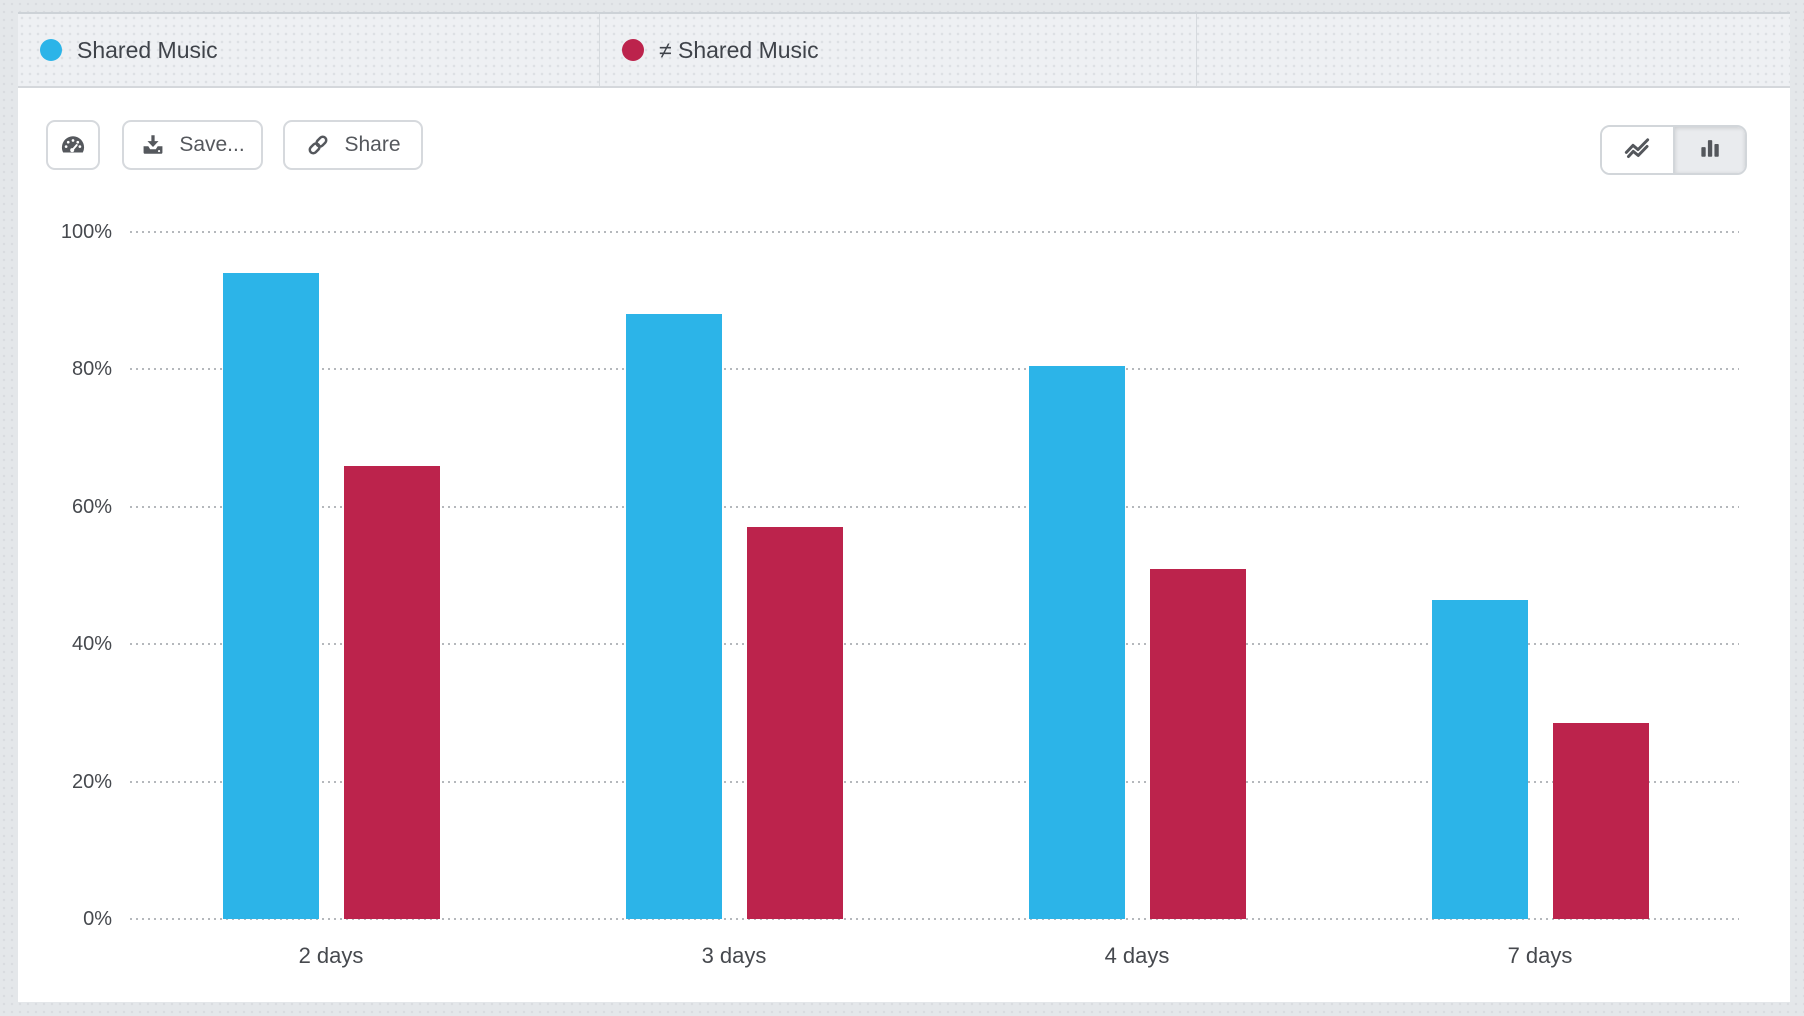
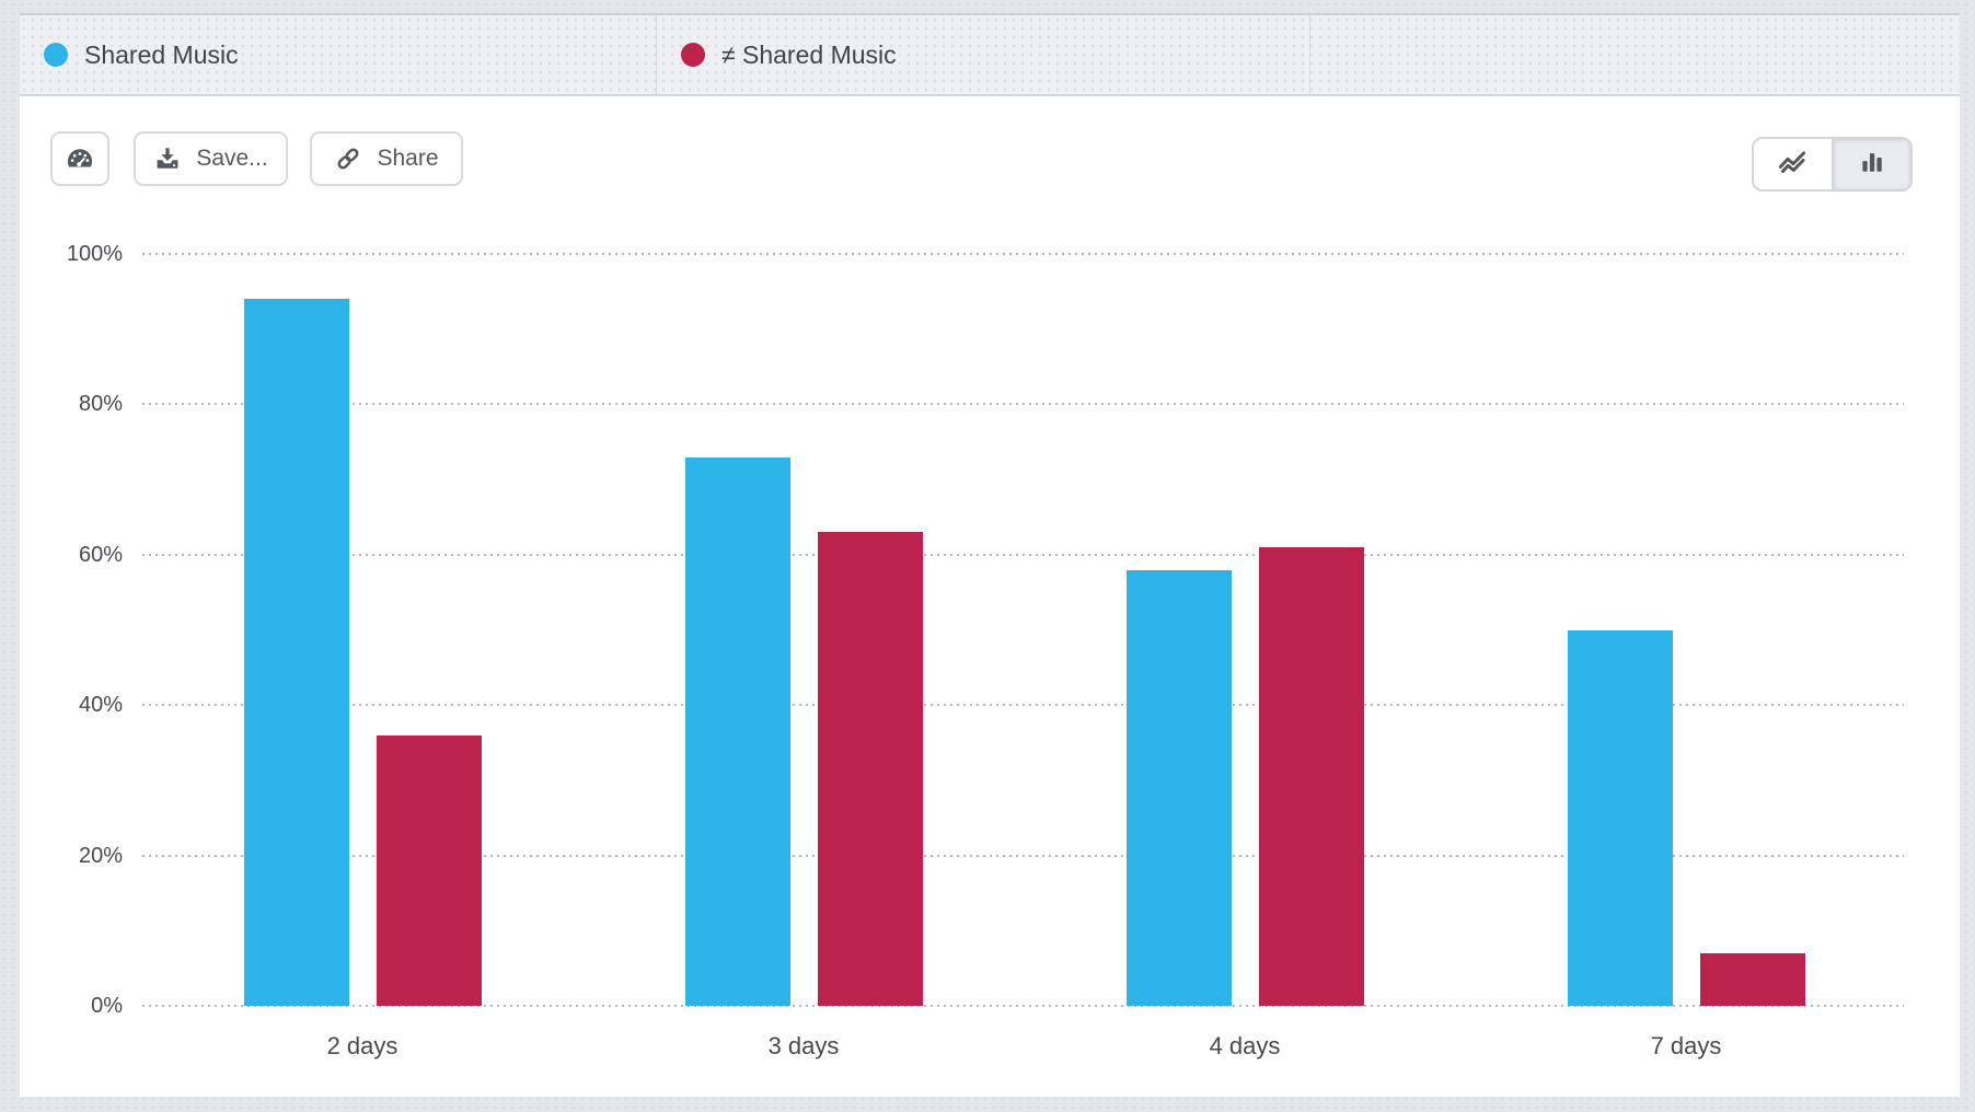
≠ Shared Music/2 days: 66% -> 36%
Shared Music/3 days: 88% -> 73%
≠ Shared Music/3 days: 57% -> 63%
Shared Music/4 days: 80% -> 58%
≠ Shared Music/4 days: 51% -> 61%
Shared Music/7 days: 46% -> 50%
≠ Shared Music/7 days: 28% -> 7%
